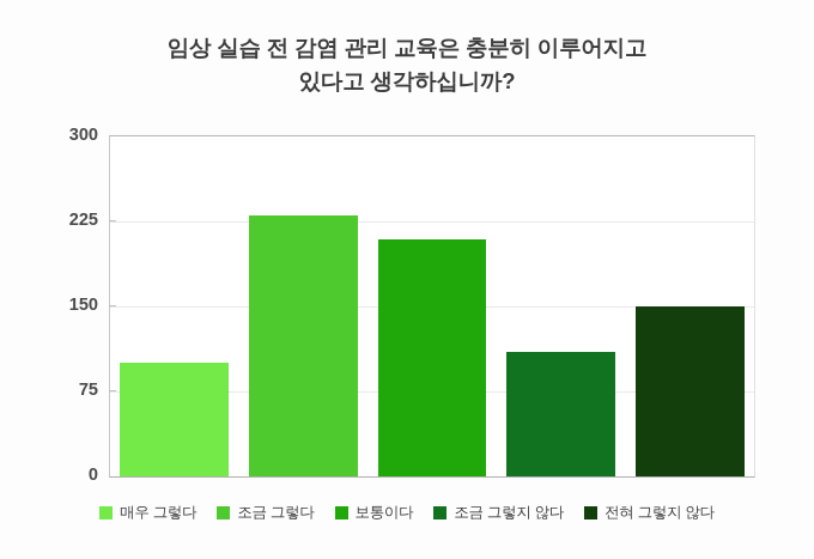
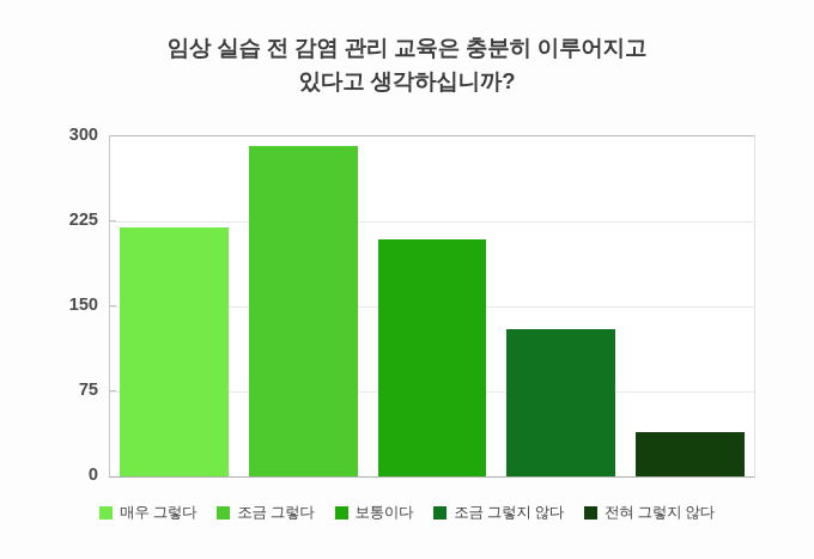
매우 그렇다: 100 -> 220
조금 그렇다: 230 -> 290
조금 그렇지 않다: 110 -> 130
전혀 그렇지 않다: 150 -> 40
